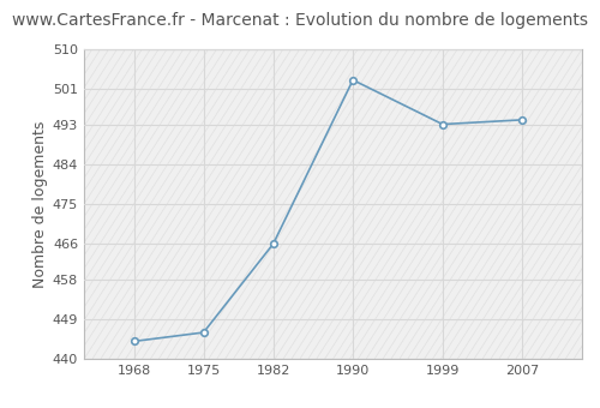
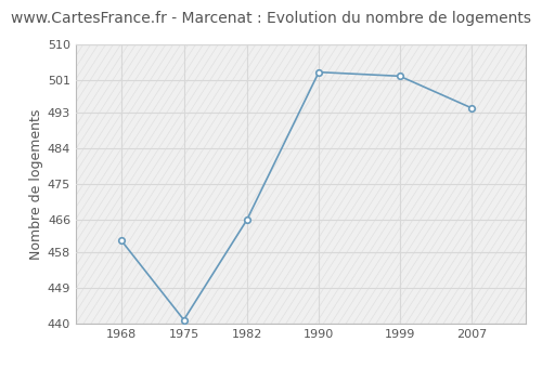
1968: 444 -> 461
1975: 446 -> 441
1999: 493 -> 502
